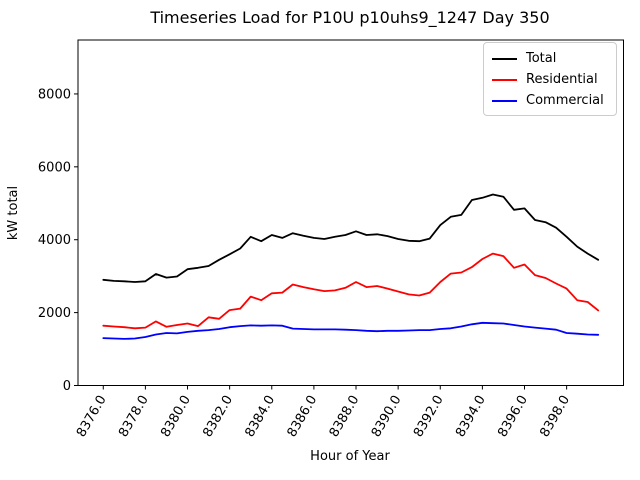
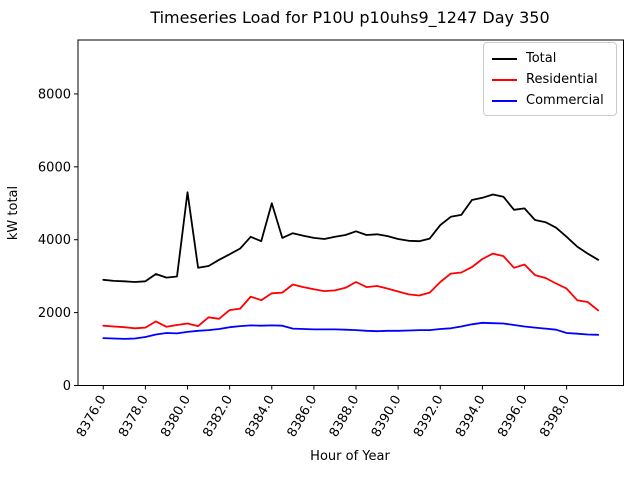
Total/8380.0: 3200 -> 5300
Total/8384.0: 4100 -> 5000
